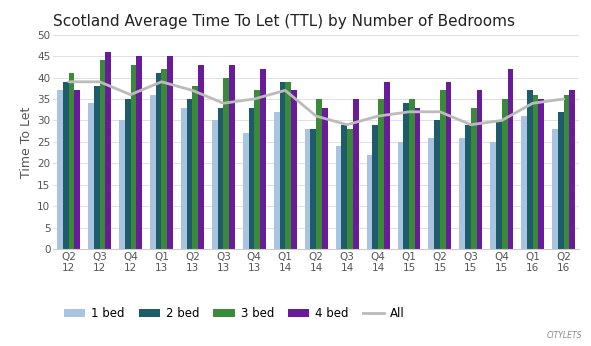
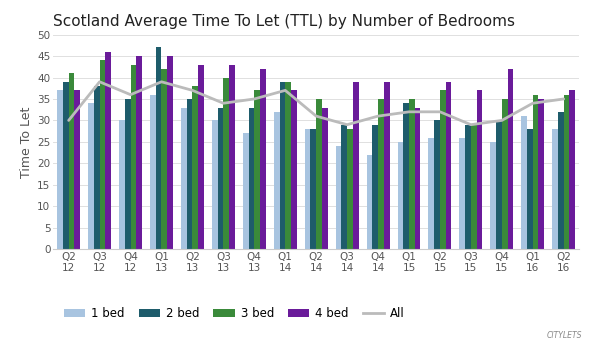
All/Q2 12: 39 -> 30
2 bed/Q1 13: 41 -> 47
4 bed/Q3 14: 35 -> 39
3 bed/Q3 15: 33 -> 29
2 bed/Q1 16: 37 -> 28
